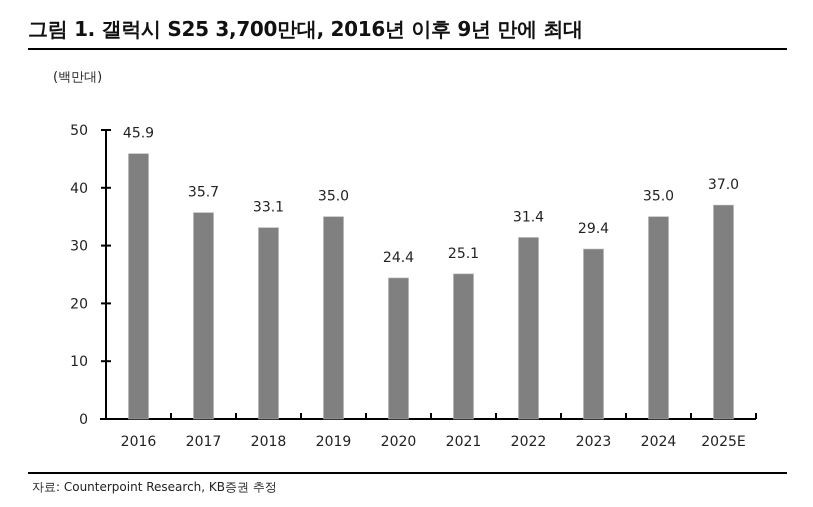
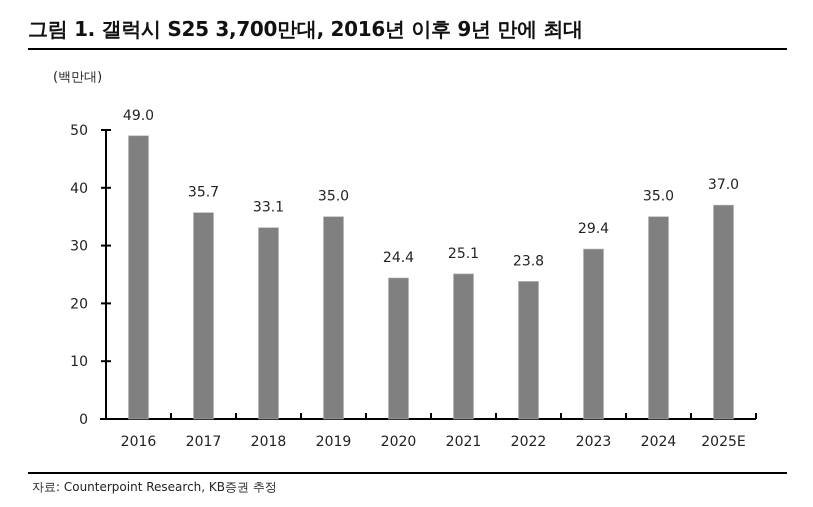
2016: 45.9 -> 49.0
2022: 31.4 -> 23.8
